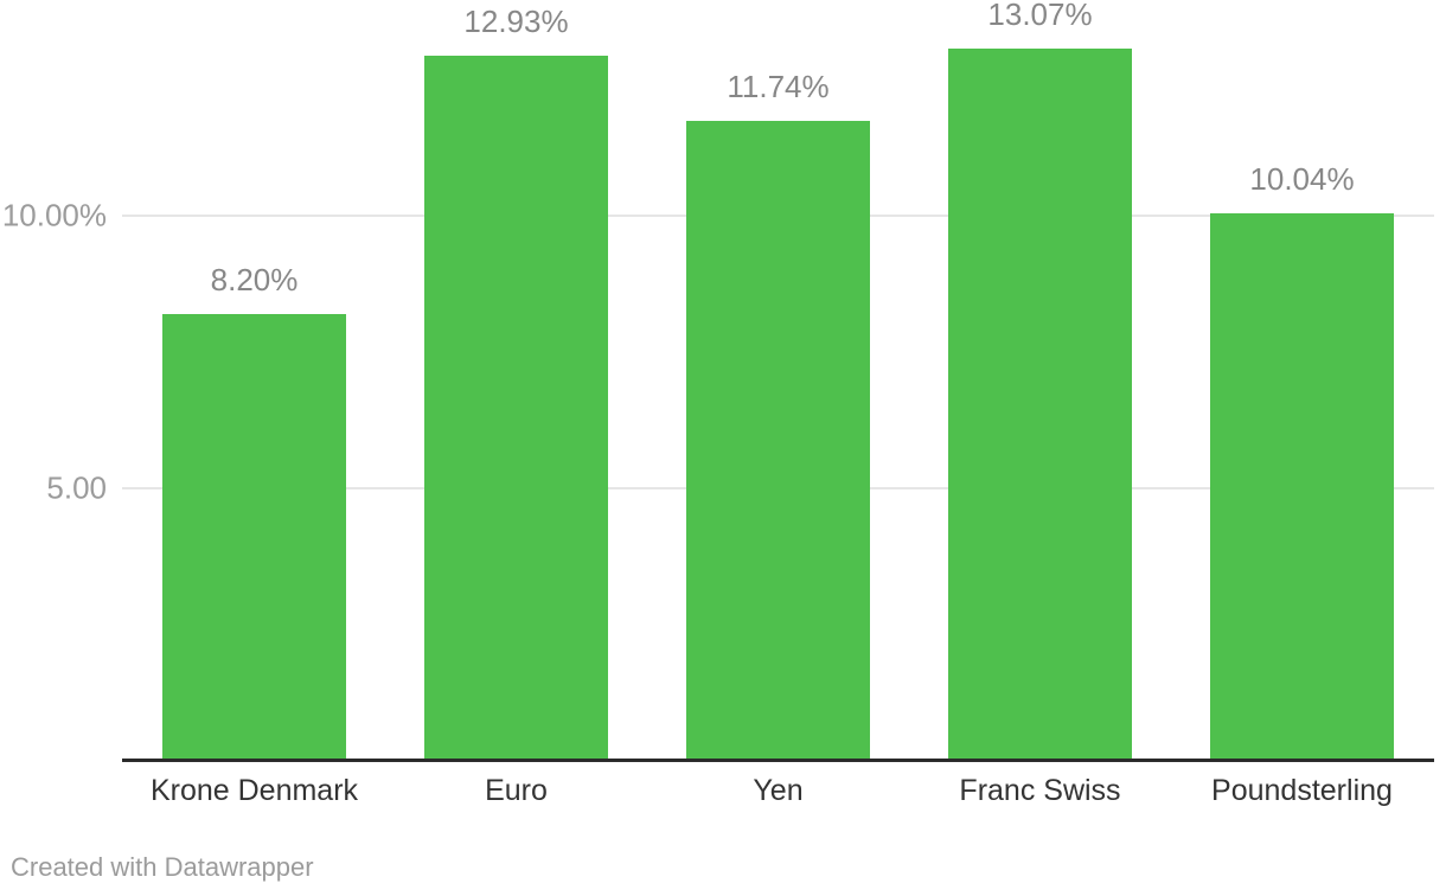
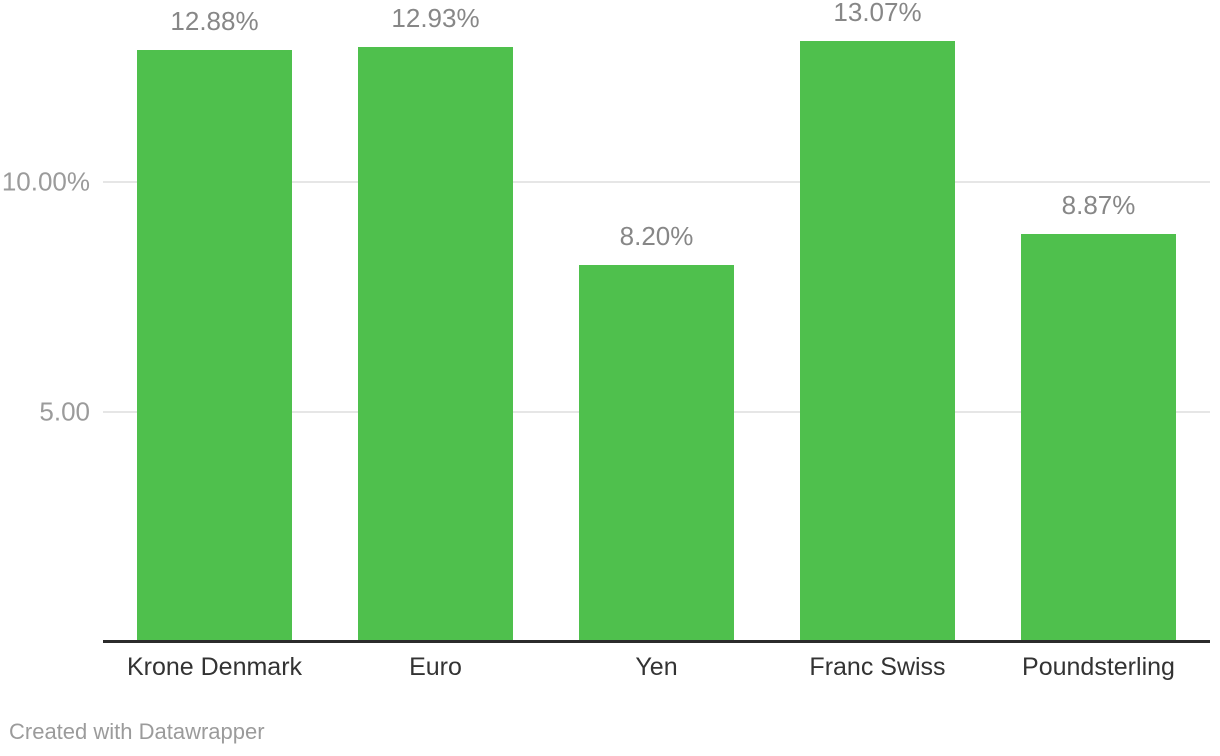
Krone Denmark: 8.20% -> 12.88%
Yen: 11.74% -> 8.20%
Poundsterling: 10.04% -> 8.87%
